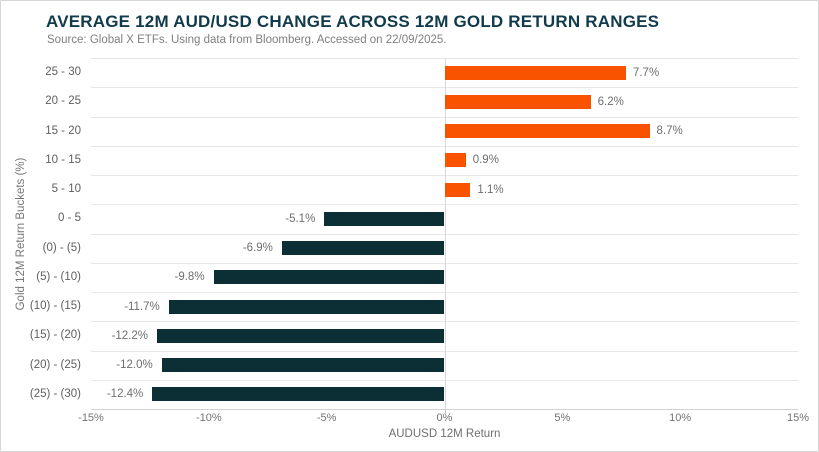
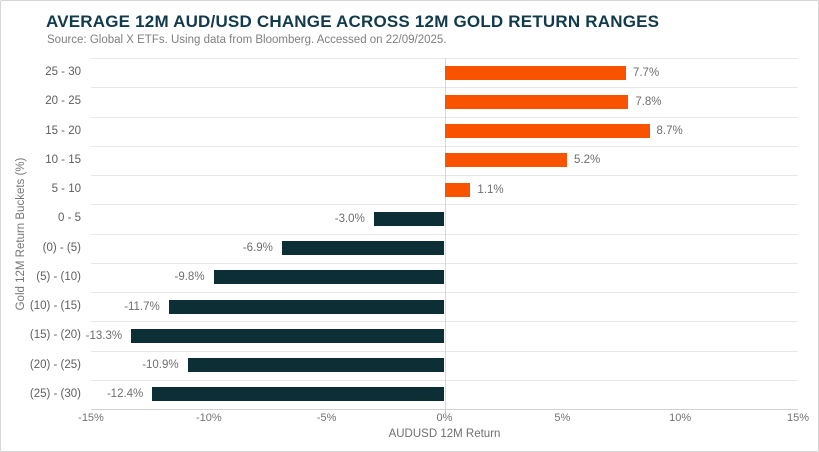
20 - 25: 6.2% -> 7.8%
10 - 15: 0.9% -> 5.2%
0 - 5: -5.1% -> -3.0%
(15) - (20): -12.2% -> -13.3%
(20) - (25): -12.0% -> -10.9%
